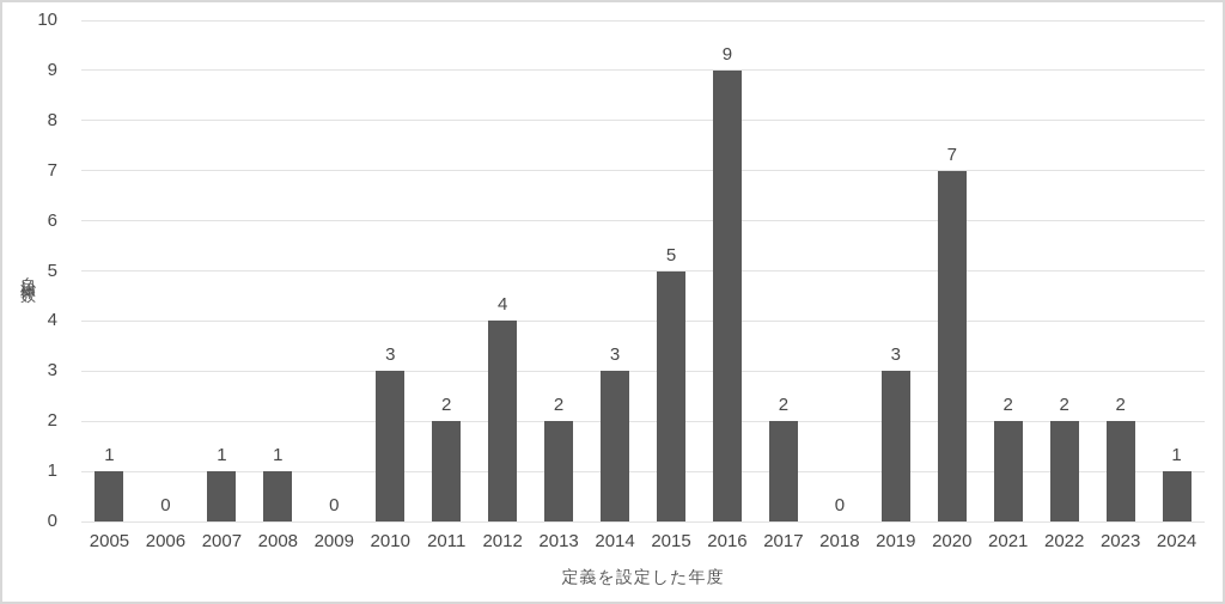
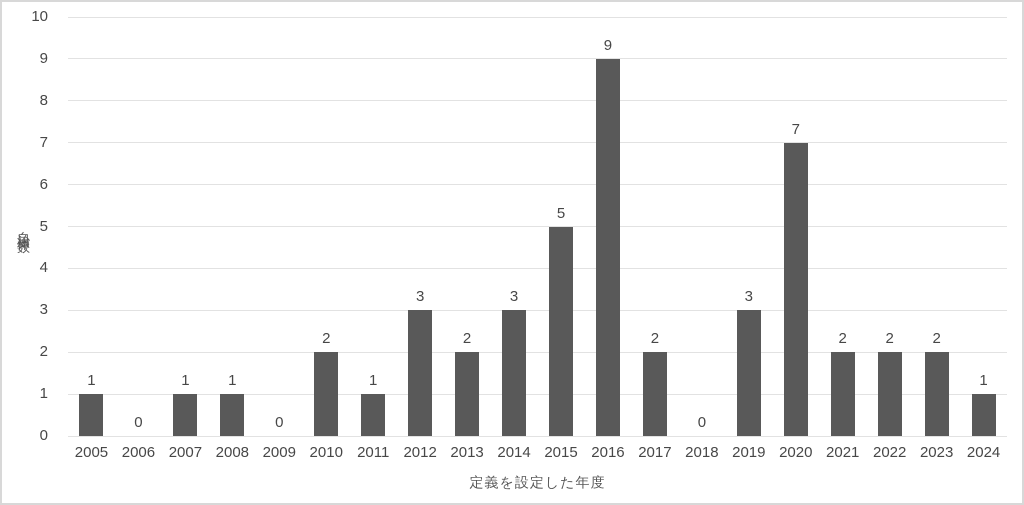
2010: 3 -> 2
2011: 2 -> 1
2012: 4 -> 3
